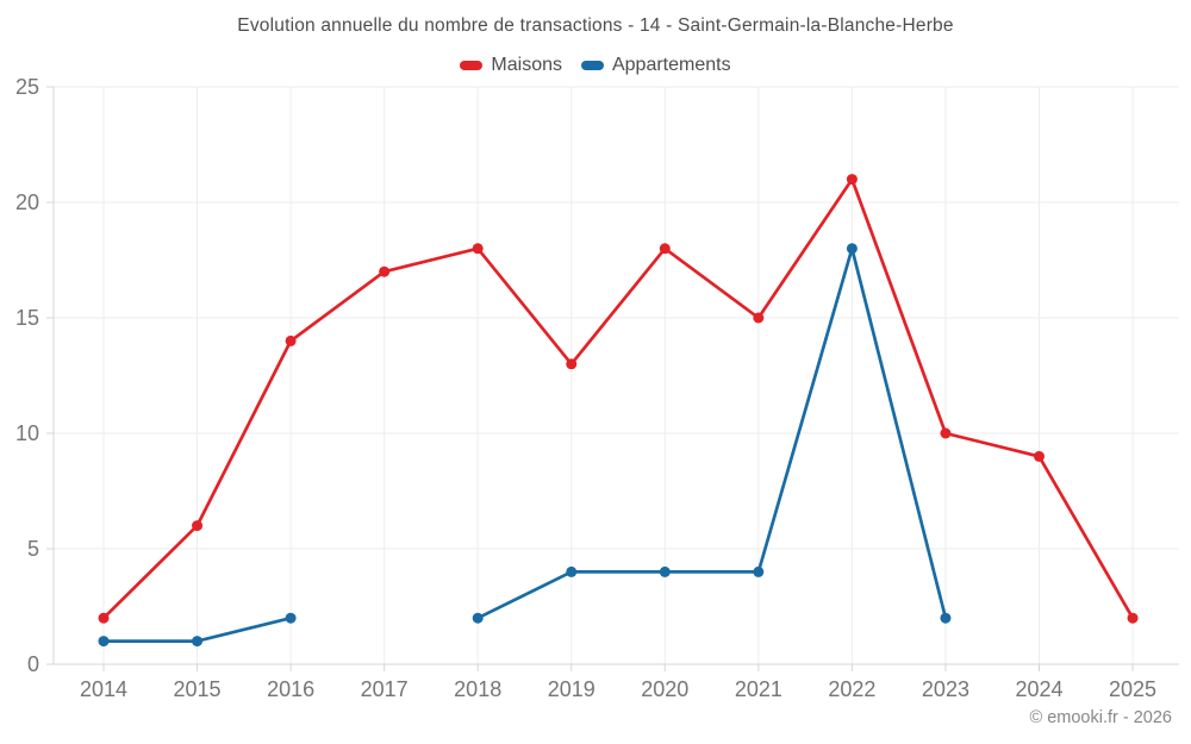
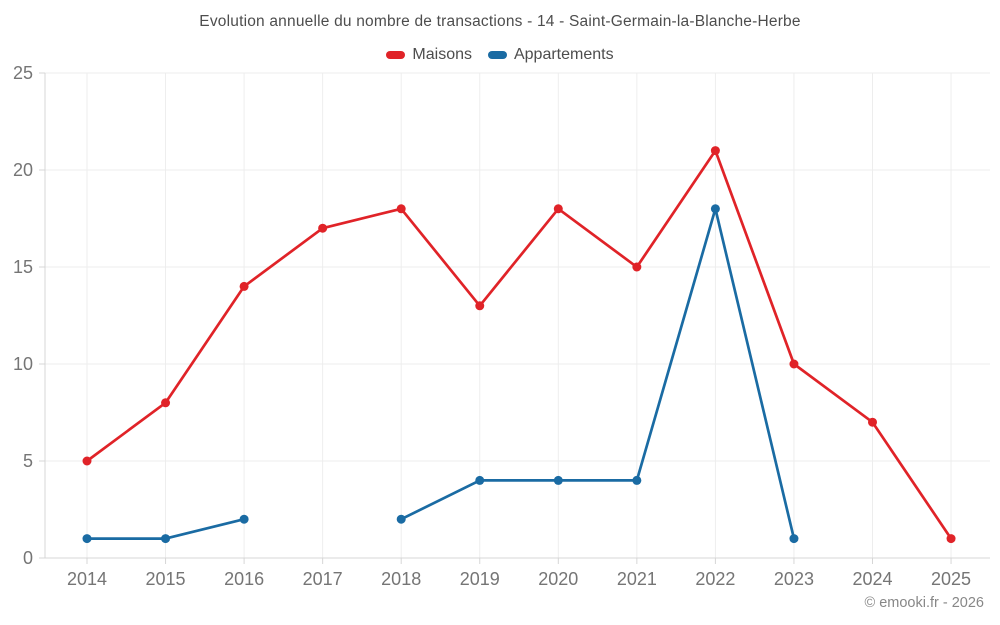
Maisons/2014: 2 -> 5
Maisons/2015: 6 -> 8
Appartements/2023: 2 -> 1
Maisons/2024: 9 -> 7
Maisons/2025: 2 -> 1
